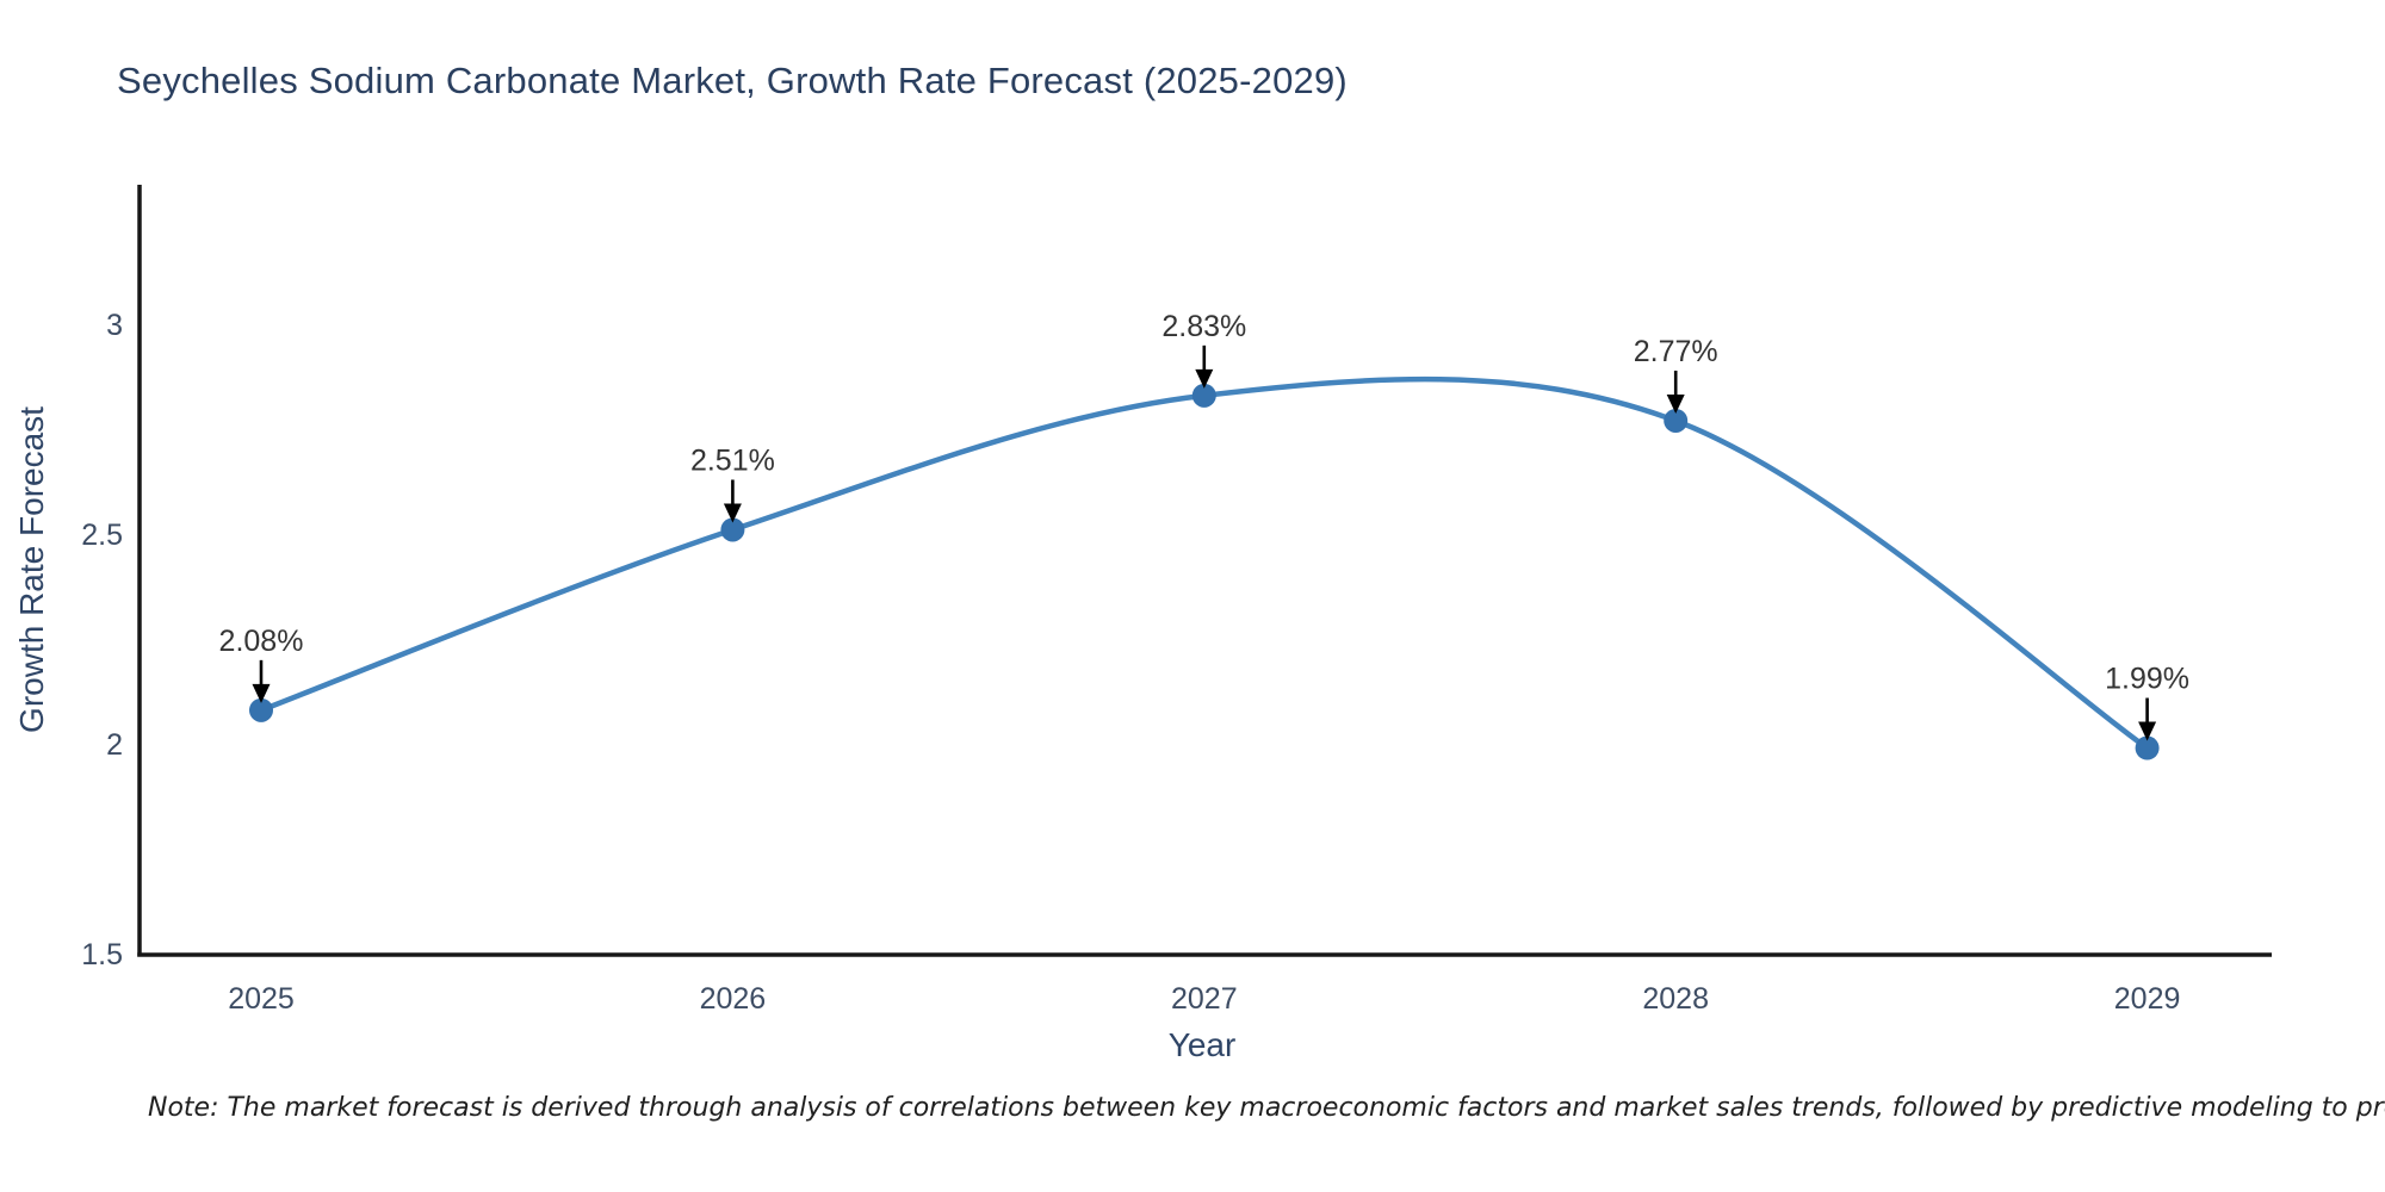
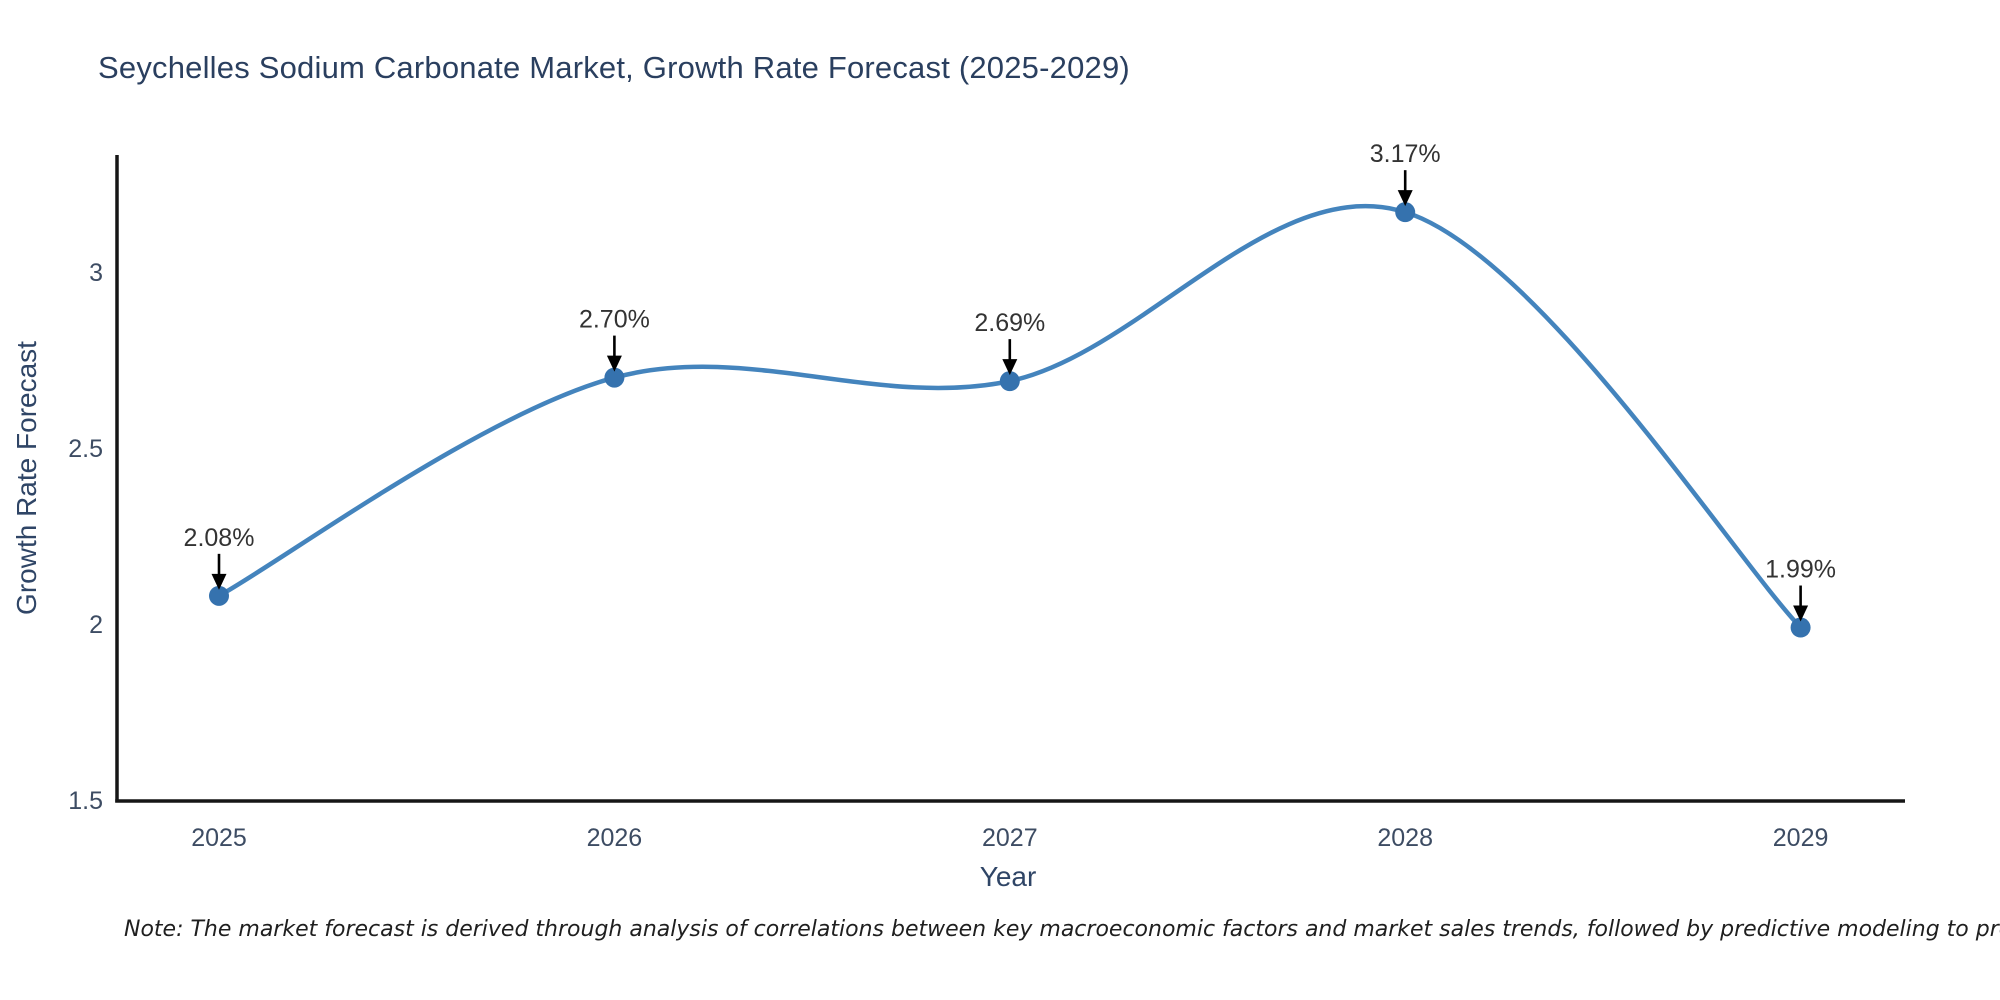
2026: 2.51% -> 2.70%
2027: 2.83% -> 2.69%
2028: 2.77% -> 3.17%
